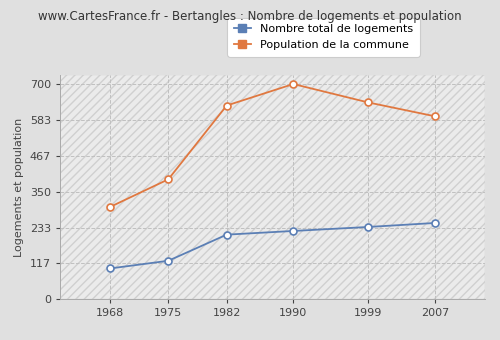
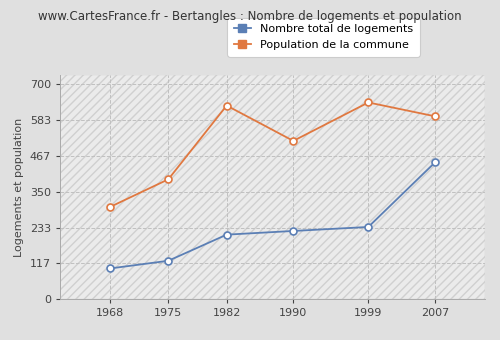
Population de la commune/1990: 700 -> 515
Nombre total de logements/2007: 248 -> 445
